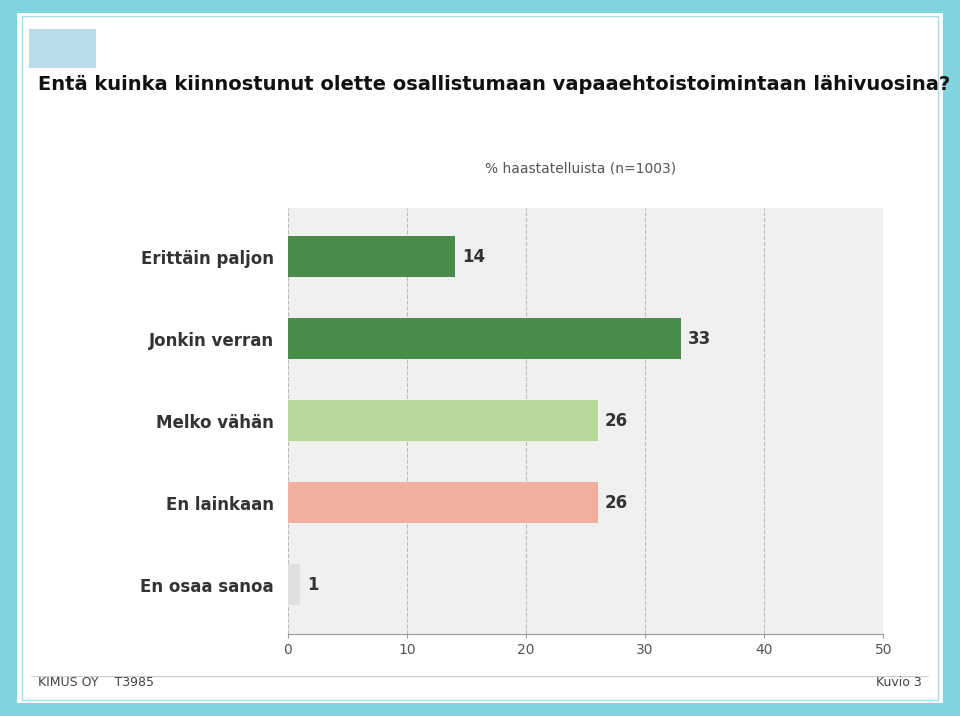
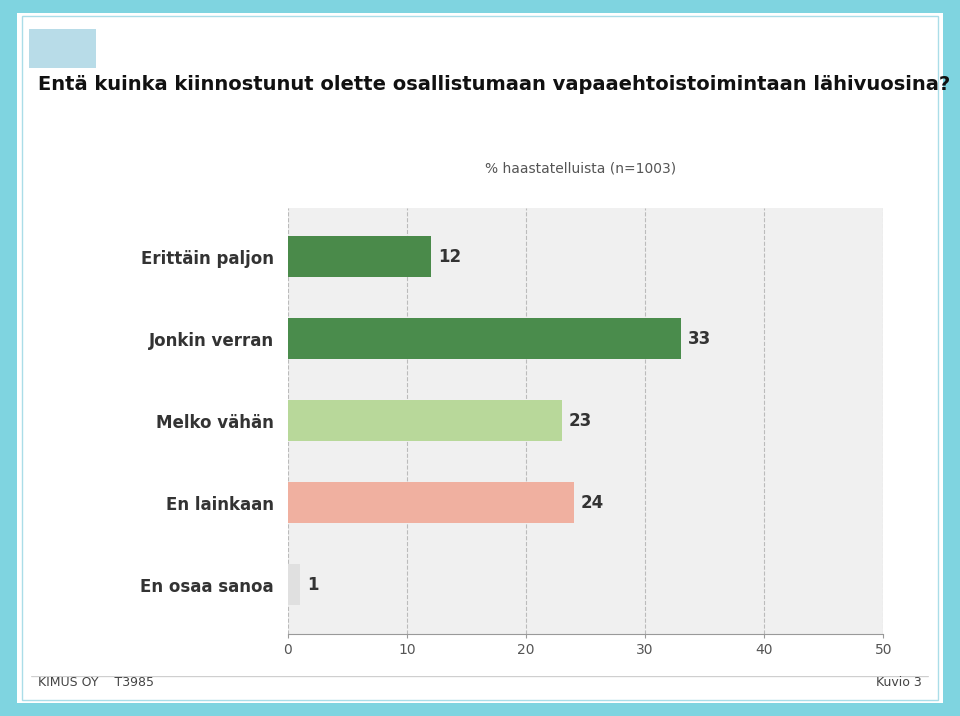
Erittäin paljon: 14 -> 12
Melko vähän: 26 -> 23
En lainkaan: 26 -> 24
